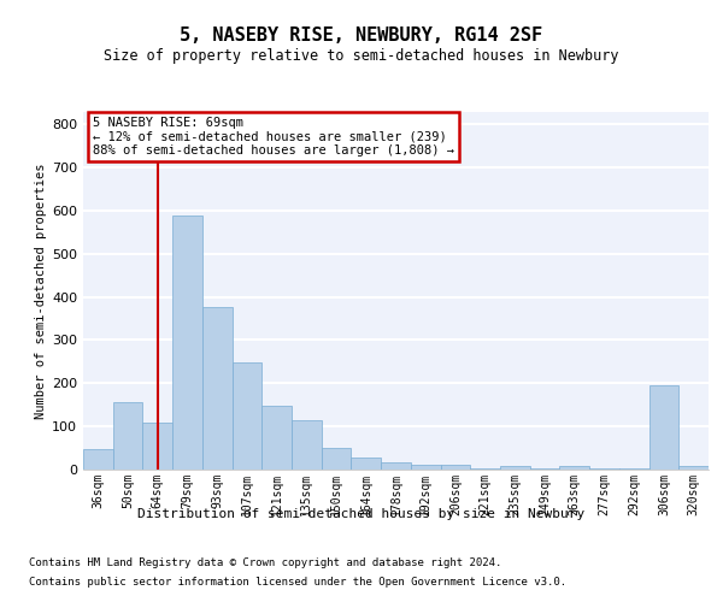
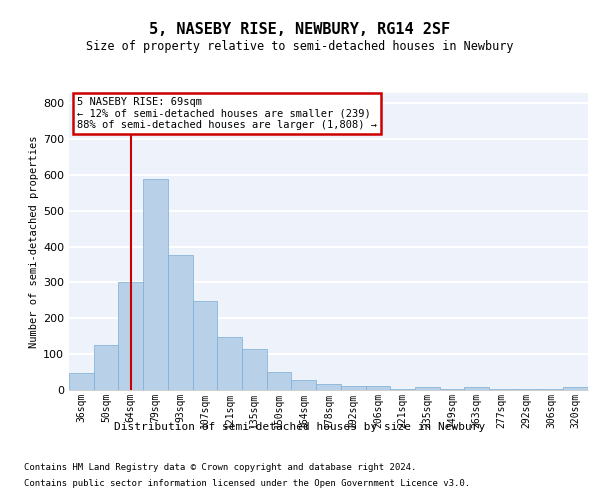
50sqm: 155 -> 125
64sqm: 110 -> 302
306sqm: 195 -> 2
